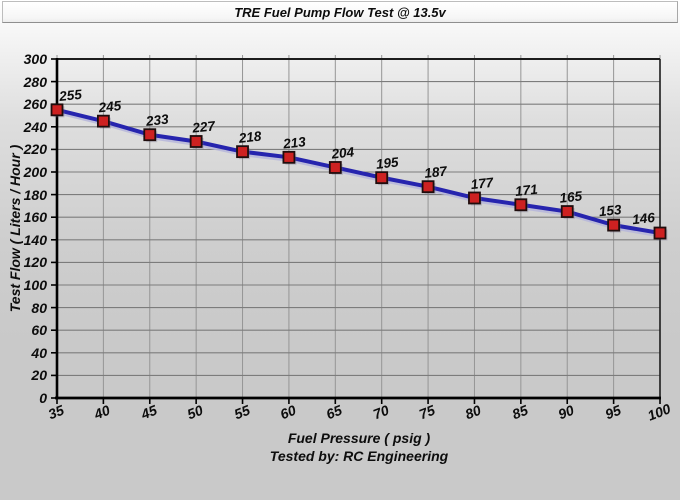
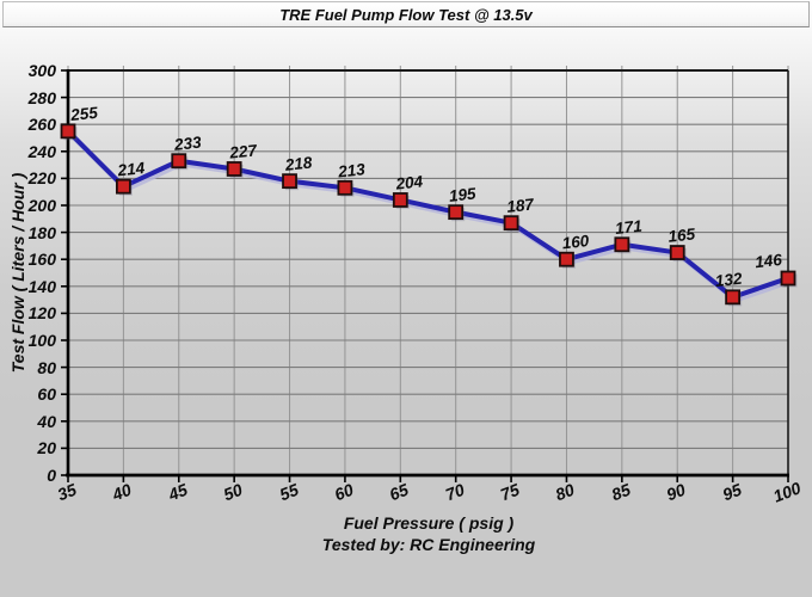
40: 245 -> 214
80: 177 -> 160
95: 153 -> 132
